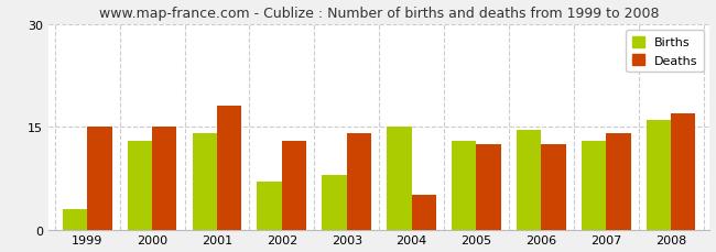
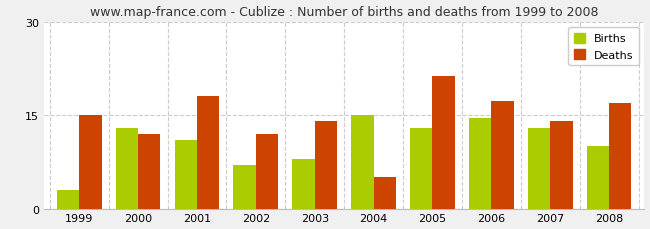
Deaths/2000: 15.0 -> 12.0
Births/2001: 14.0 -> 11.0
Deaths/2002: 13.0 -> 12.0
Deaths/2005: 12.5 -> 21.2
Deaths/2006: 12.5 -> 17.2
Births/2008: 16.0 -> 10.0
